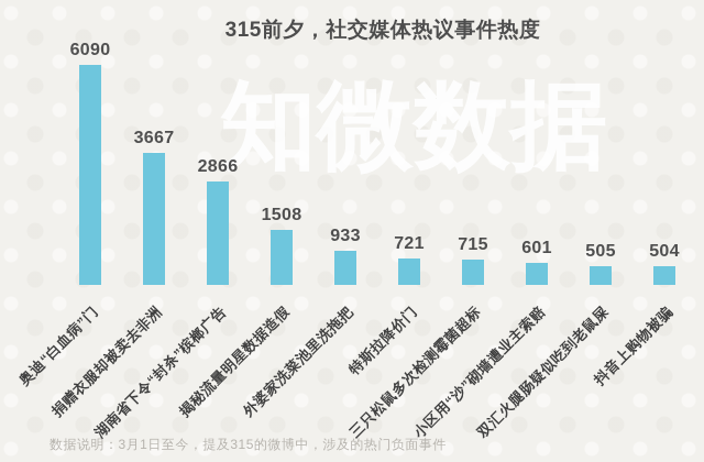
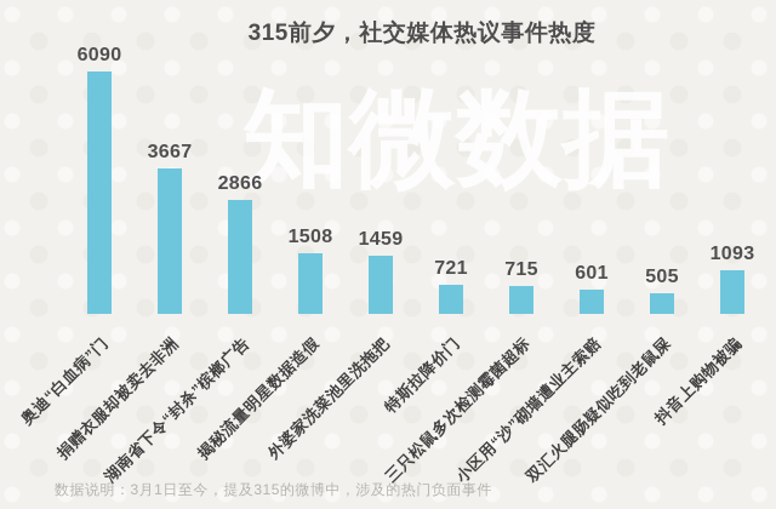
外婆家洗菜池里洗拖把: 933 -> 1459
抖音上购物被骗: 504 -> 1093
